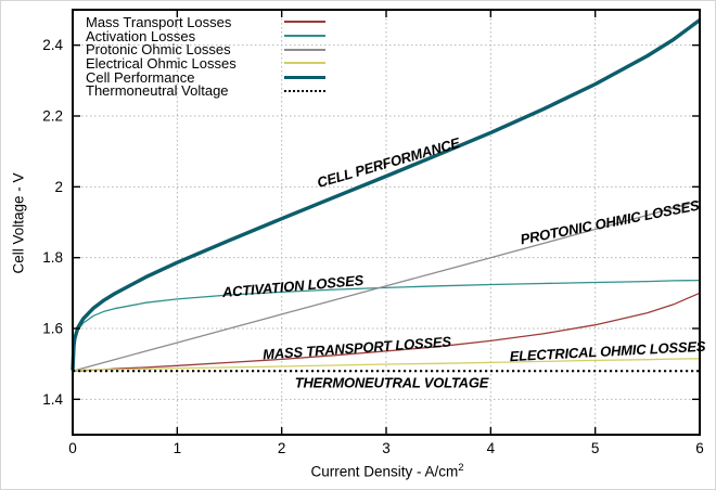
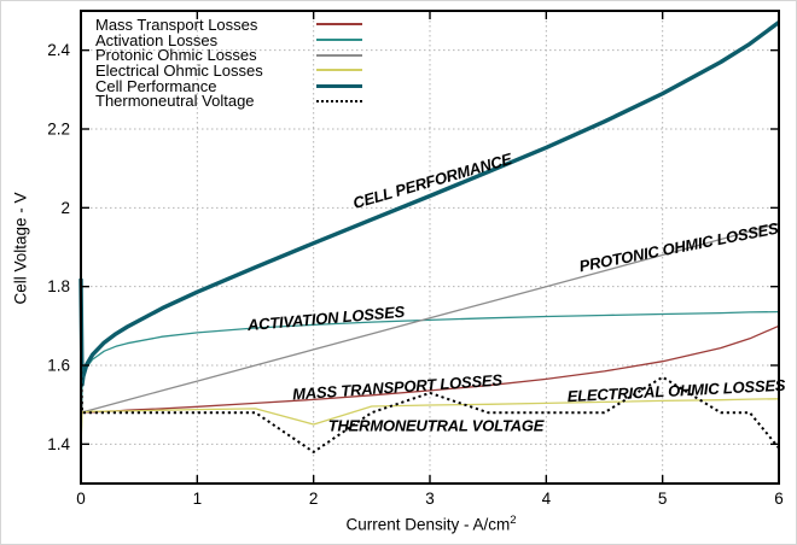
Mass Transport Losses/0: 1.48 -> 1.79
Activation Losses/0: 1.48 -> 1.37
Electrical Ohmic Losses/0: 1.48 -> 1.39
Cell Performance/0: 1.48 -> 1.82
Thermoneutral Voltage/0: 1.48 -> 1.60
Electrical Ohmic Losses/2: 1.49 -> 1.45
Thermoneutral Voltage/2: 1.48 -> 1.38
Thermoneutral Voltage/3: 1.48 -> 1.53
Thermoneutral Voltage/5: 1.48 -> 1.57
Thermoneutral Voltage/6: 1.48 -> 1.39
